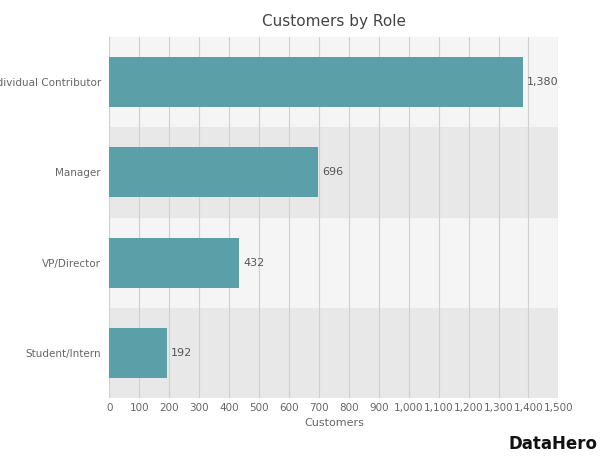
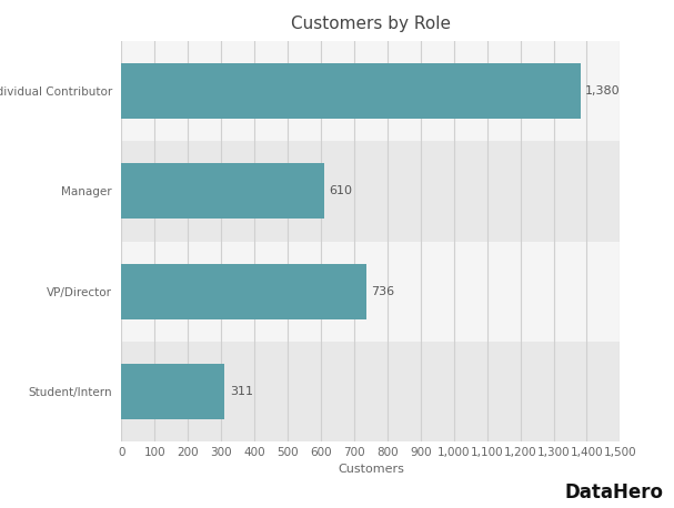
Manager: 696 -> 610
VP/Director: 432 -> 736
Student/Intern: 192 -> 311
